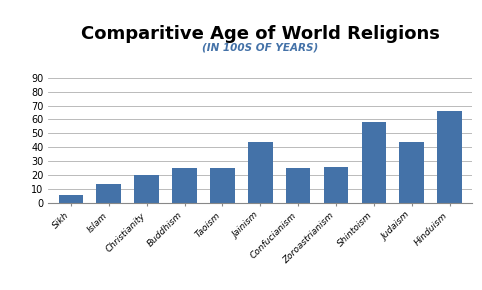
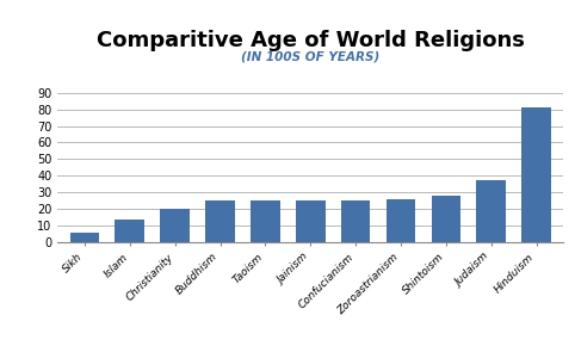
Jainism: 44 -> 25
Shintoism: 58 -> 28
Judaism: 44 -> 37
Hinduism: 66 -> 81
